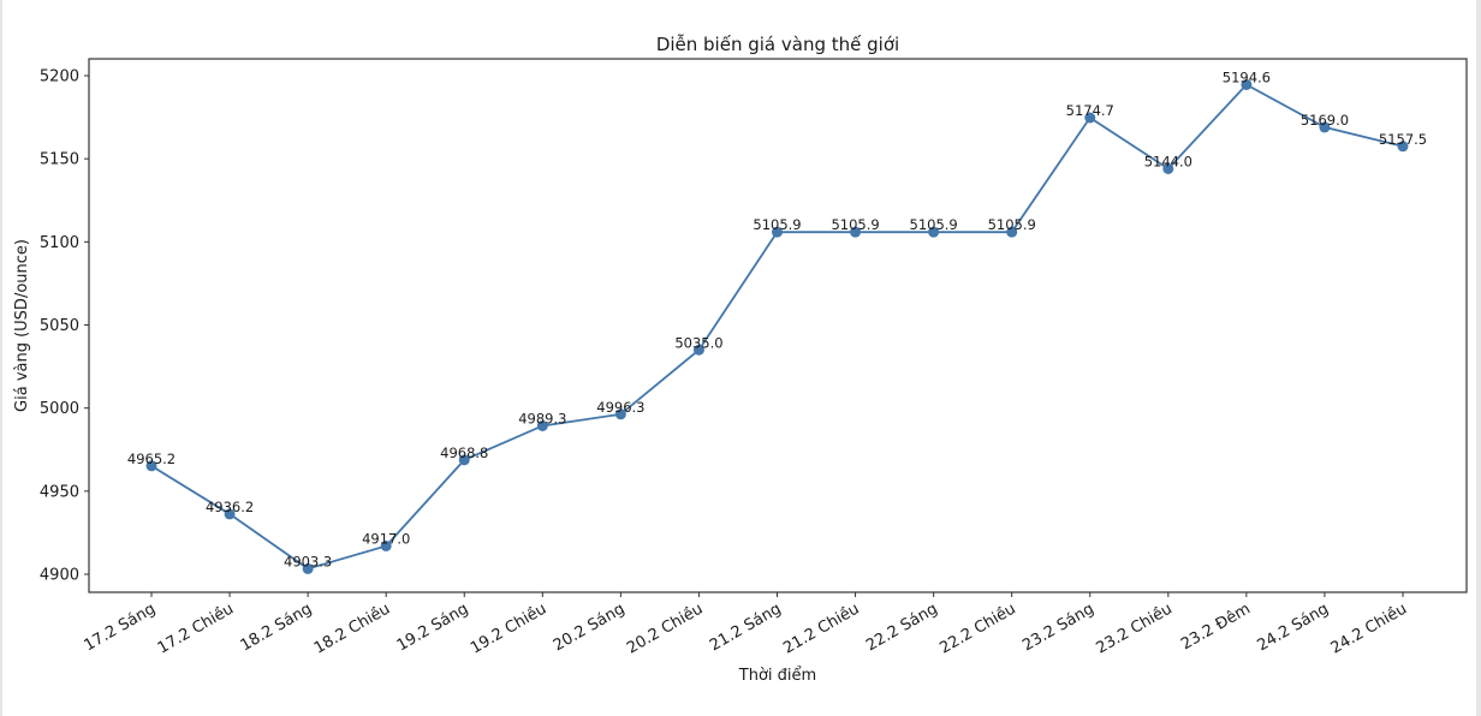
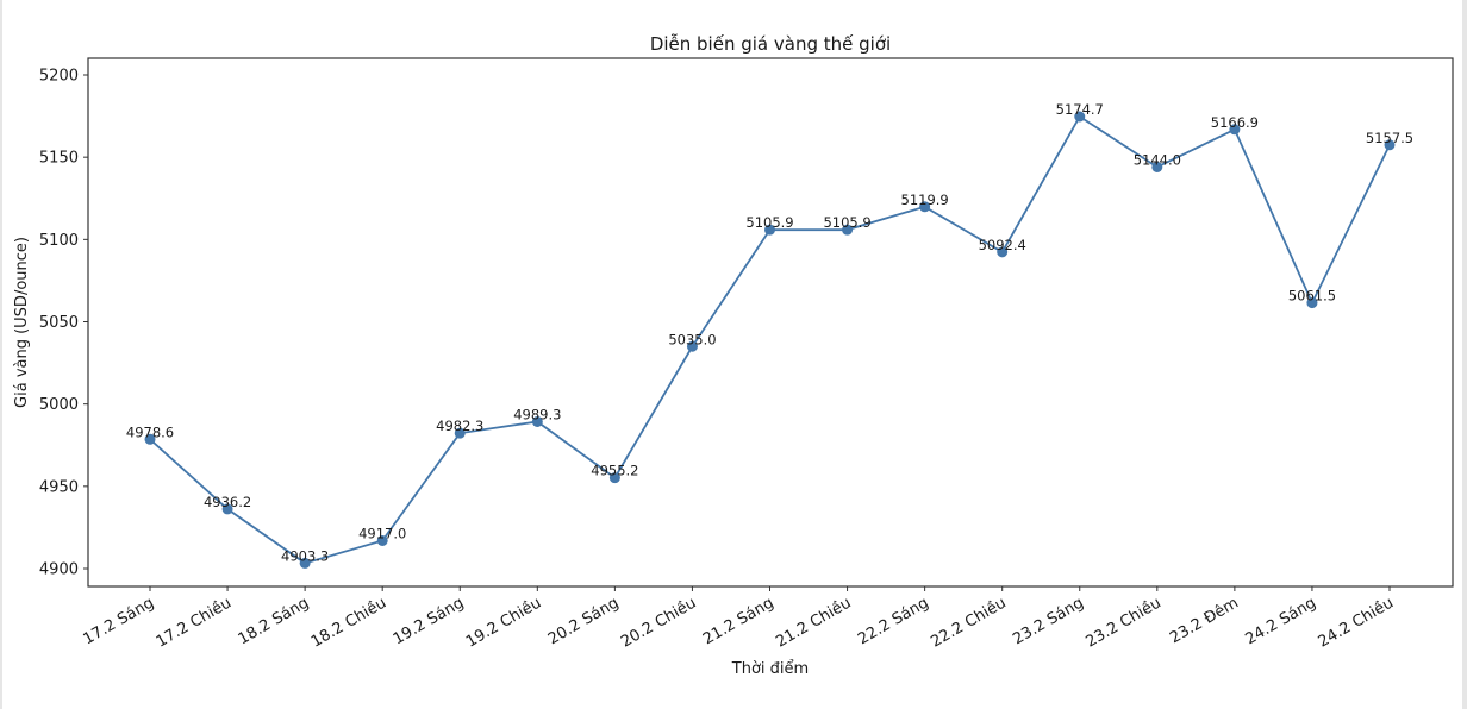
17.2 Sáng: 4965.2 -> 4978.6
19.2 Sáng: 4968.8 -> 4982.3
20.2 Sáng: 4996.3 -> 4955.2
22.2 Sáng: 5105.9 -> 5119.9
22.2 Chiều: 5105.9 -> 5092.4
23.2 Đêm: 5194.6 -> 5166.9
24.2 Sáng: 5169.0 -> 5061.5
